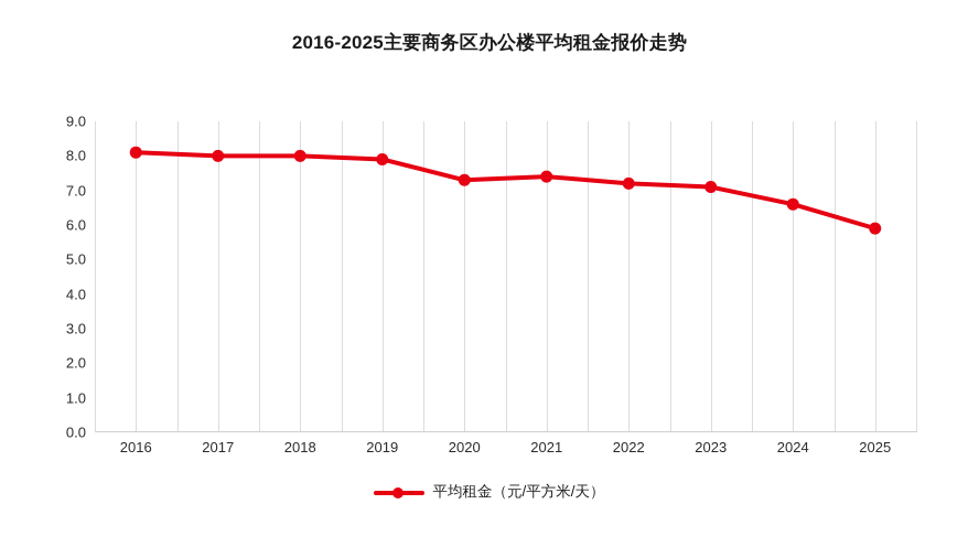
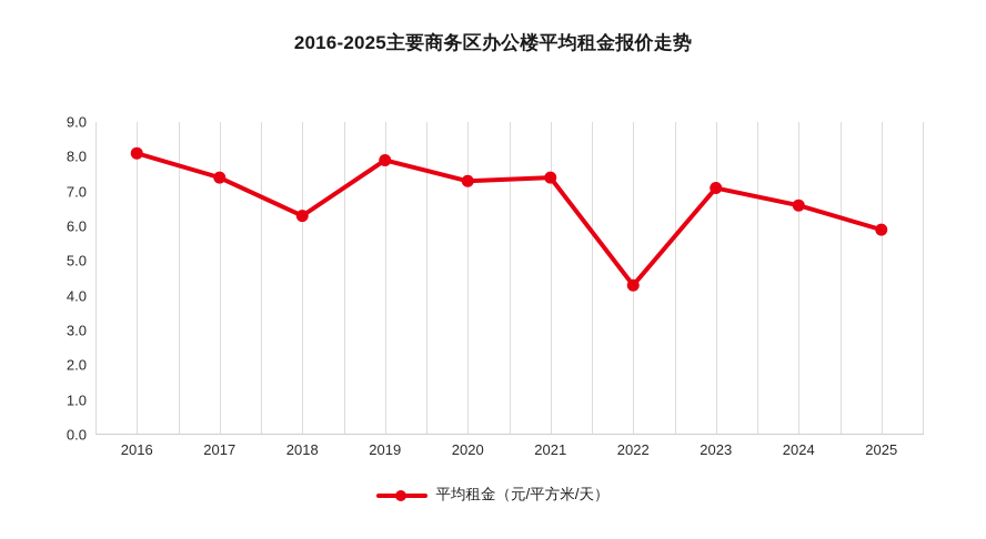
2017: 8.0 -> 7.4
2018: 8.0 -> 6.3
2022: 7.2 -> 4.3
